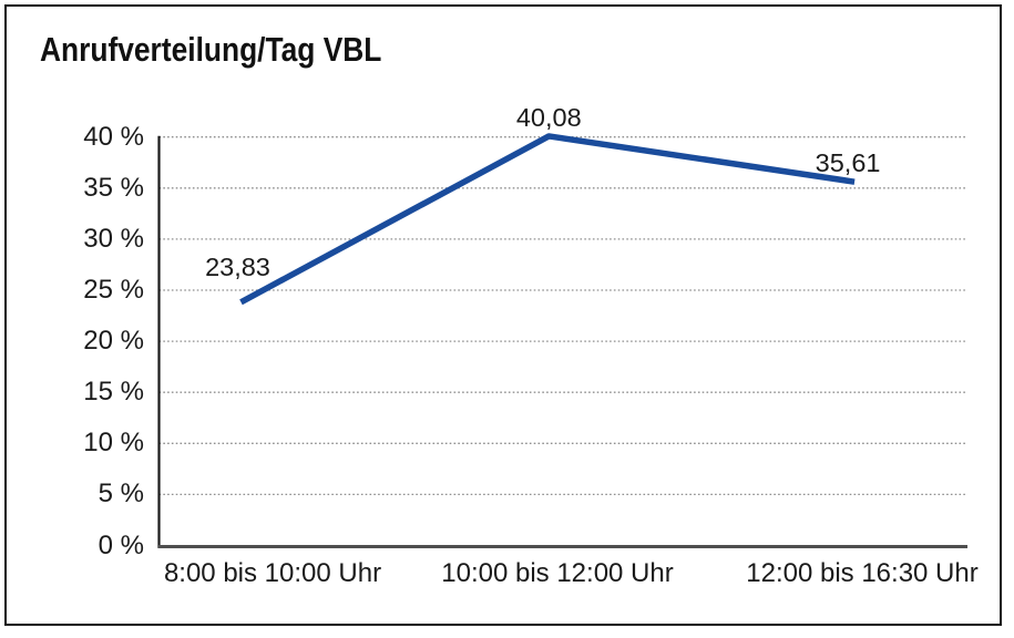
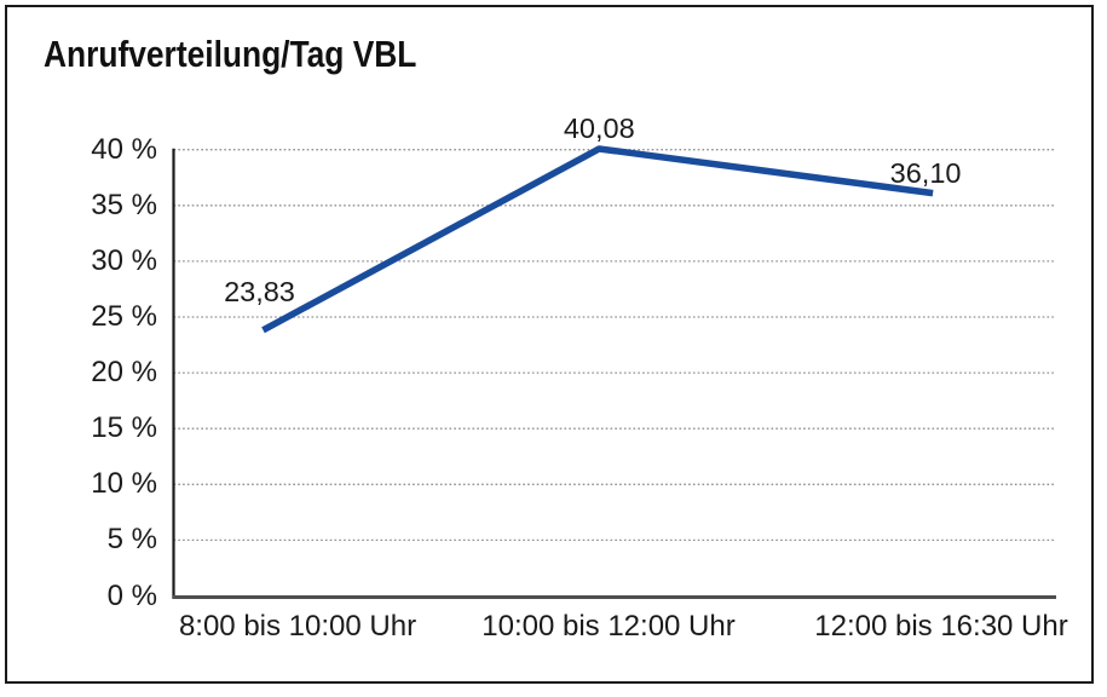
12:00 bis 16:30 Uhr: 35,61 -> 36,10
